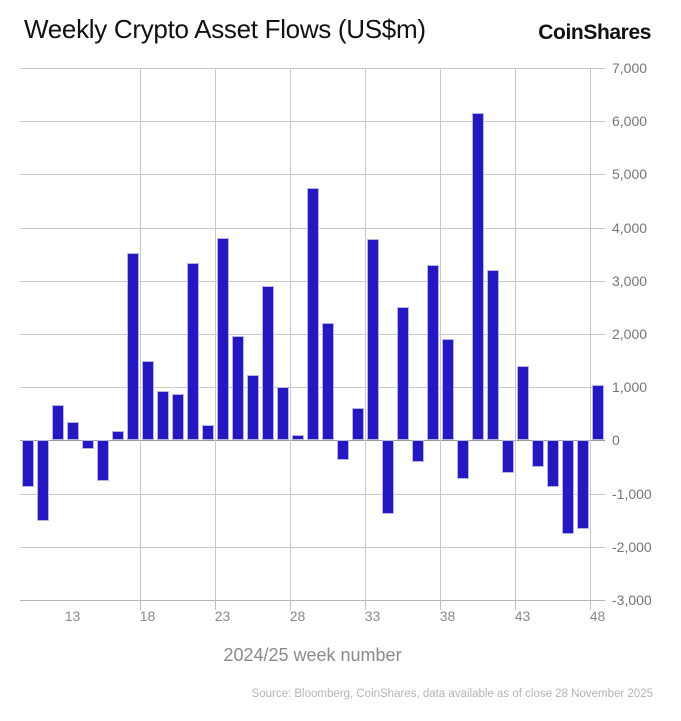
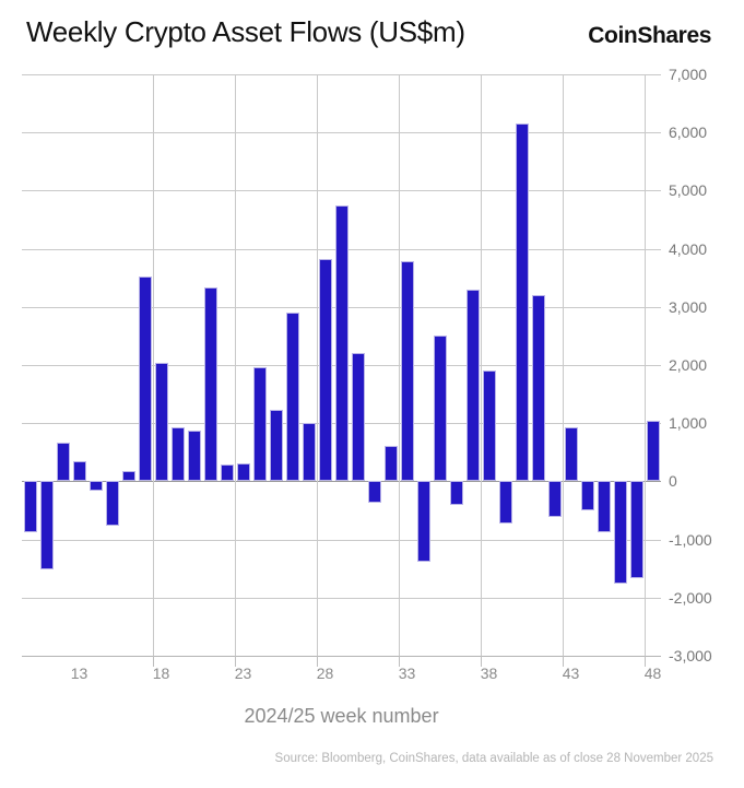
18: 1500 -> 2000
23: 3800 -> 300
28: 100 -> 3800
43: 1400 -> 900
